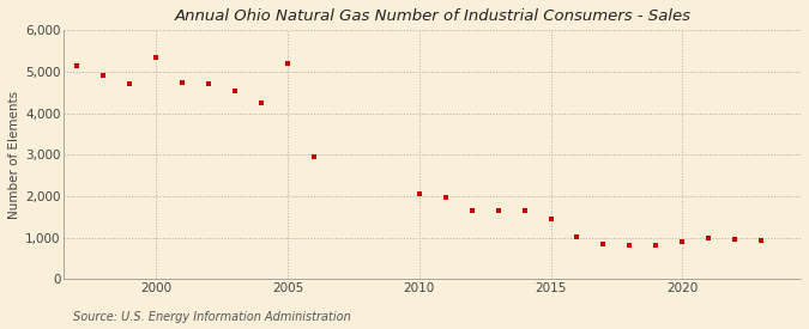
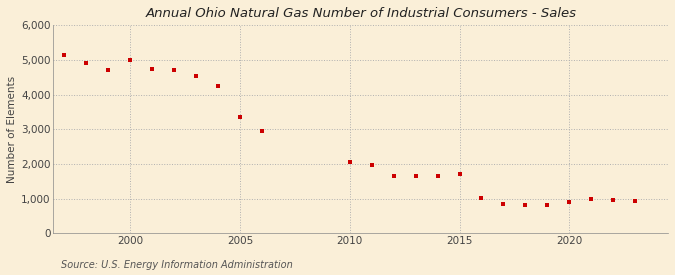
2000: 5,350 -> 5,000
2005: 5,200 -> 3,340
2015: 1,450 -> 1,700
